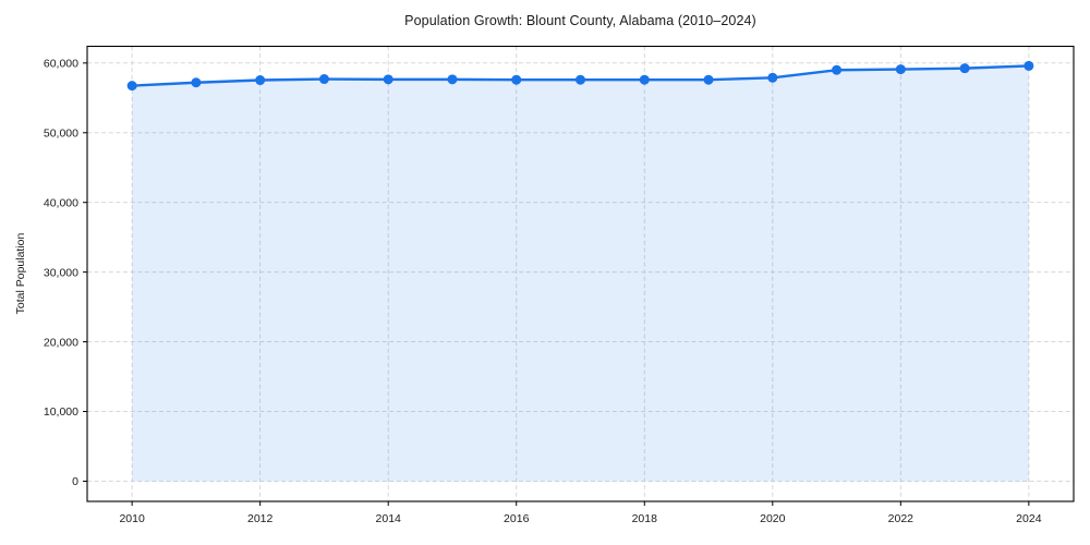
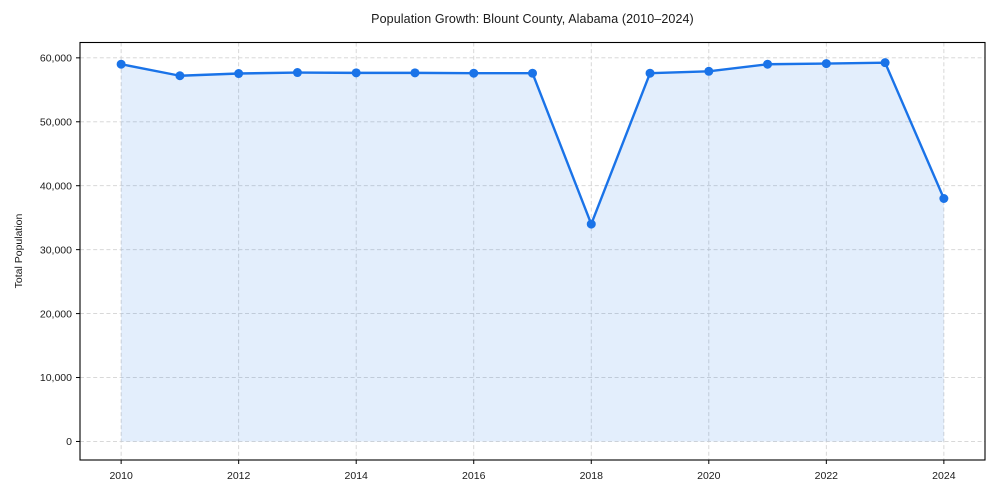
2010: 57000 -> 59000
2018: 58000 -> 34000
2024: 60000 -> 38000
